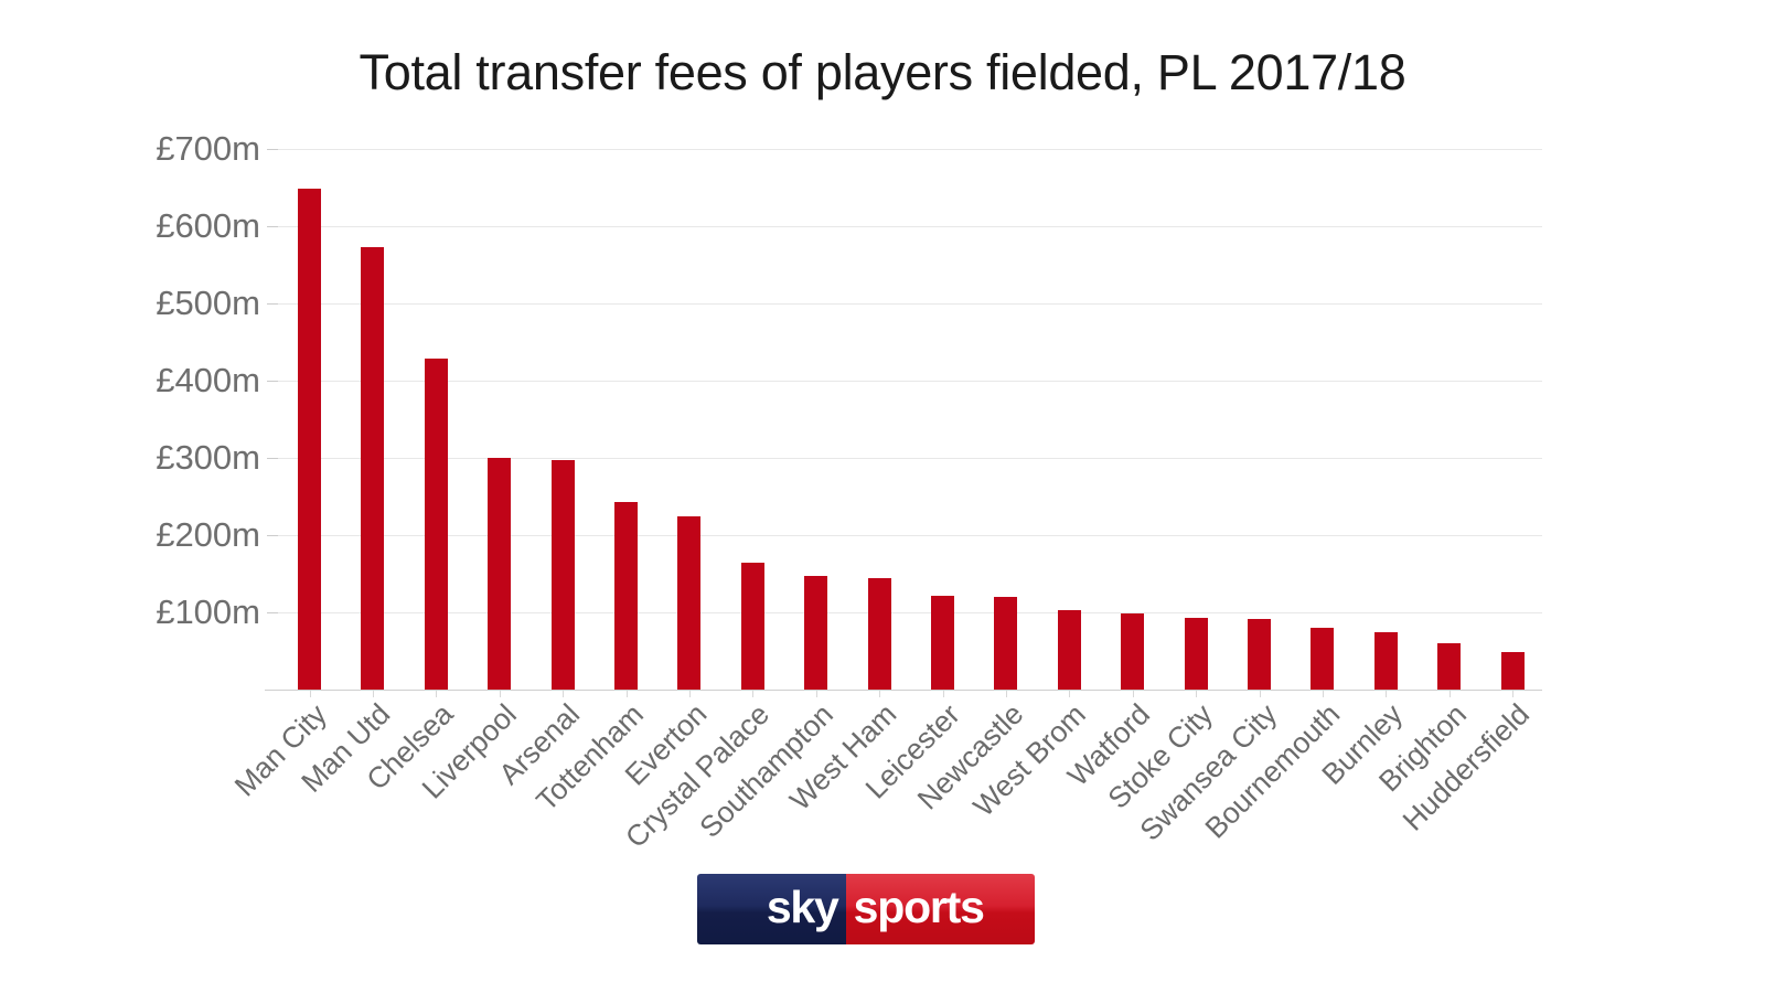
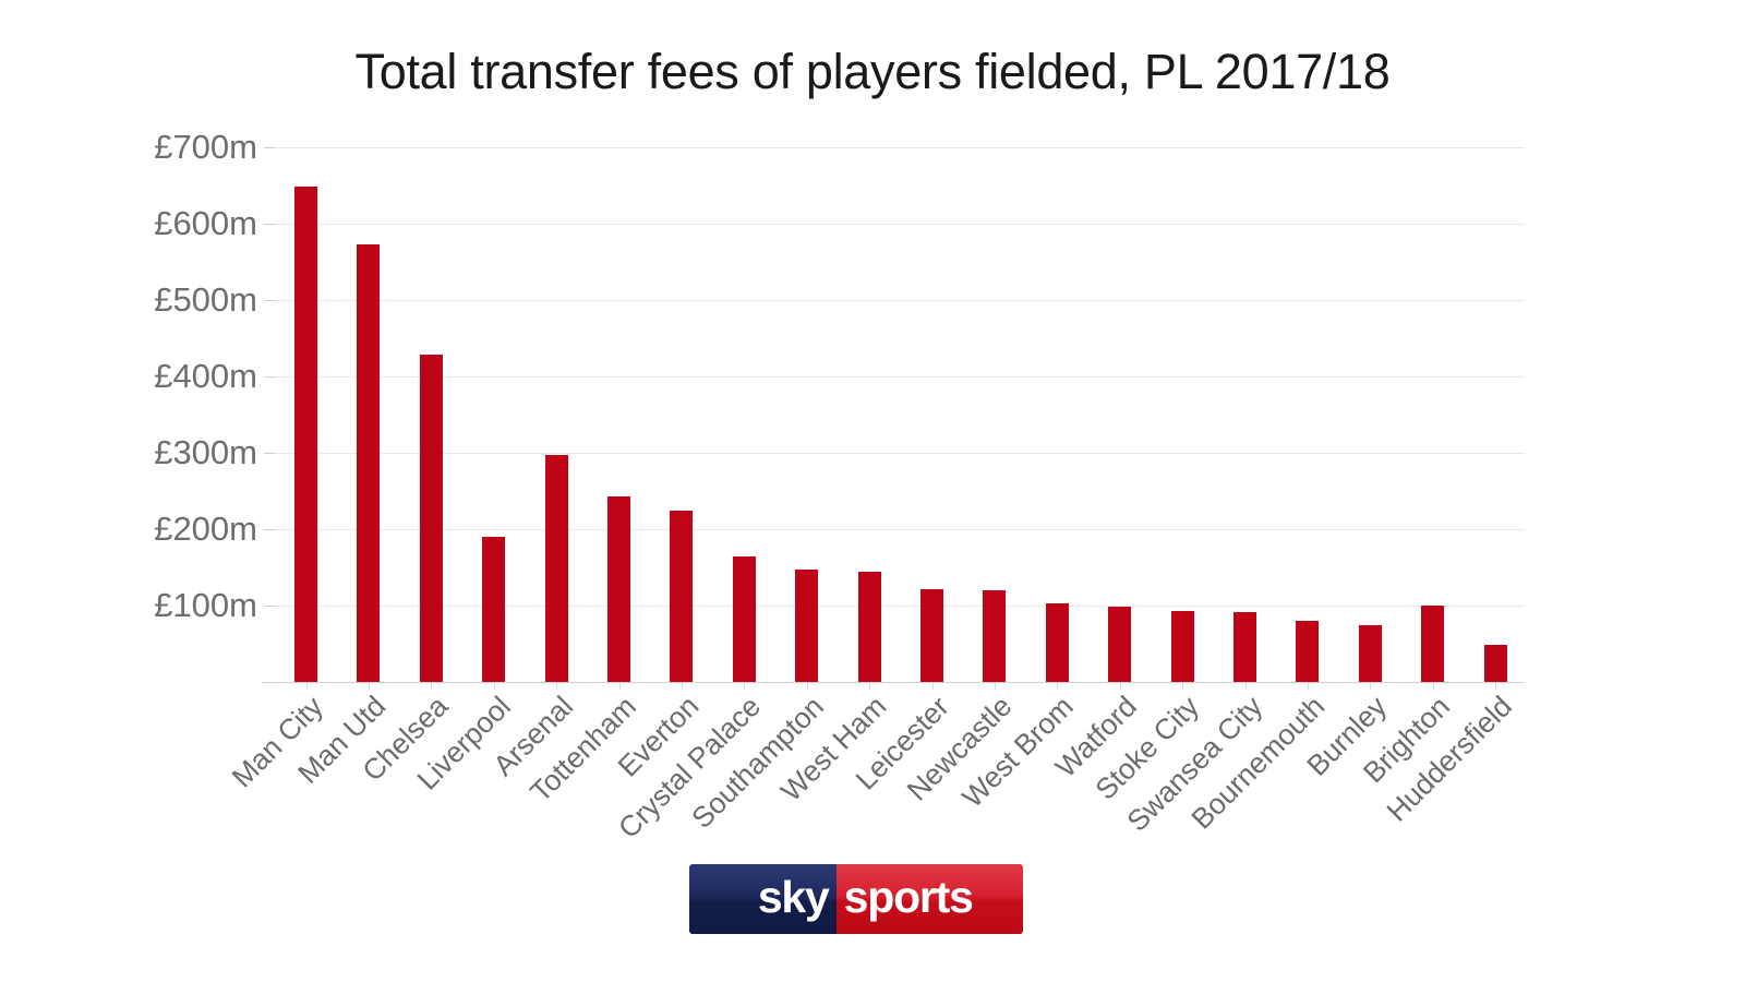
Liverpool: £300m -> £190m
Brighton: £60m -> £100m
